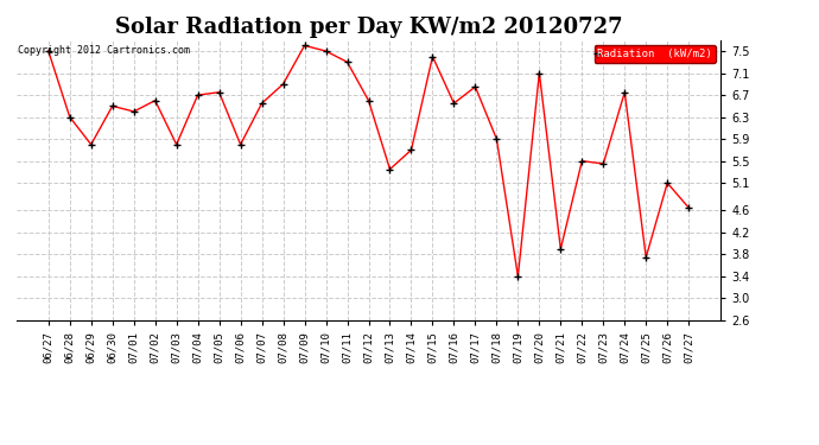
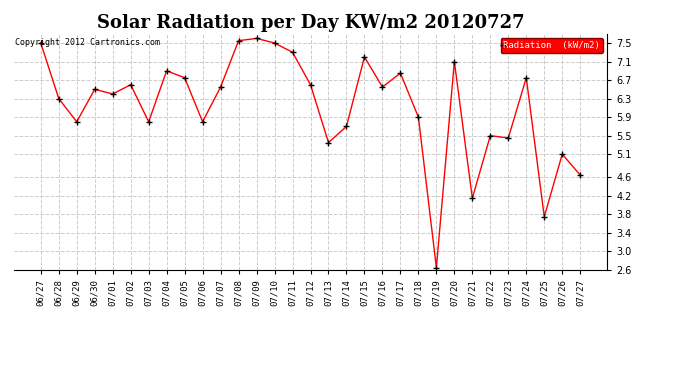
07/04: 6.70 -> 6.90
07/08: 6.90 -> 7.55
07/15: 7.40 -> 7.20
07/19: 3.40 -> 2.65
07/21: 3.90 -> 4.15
